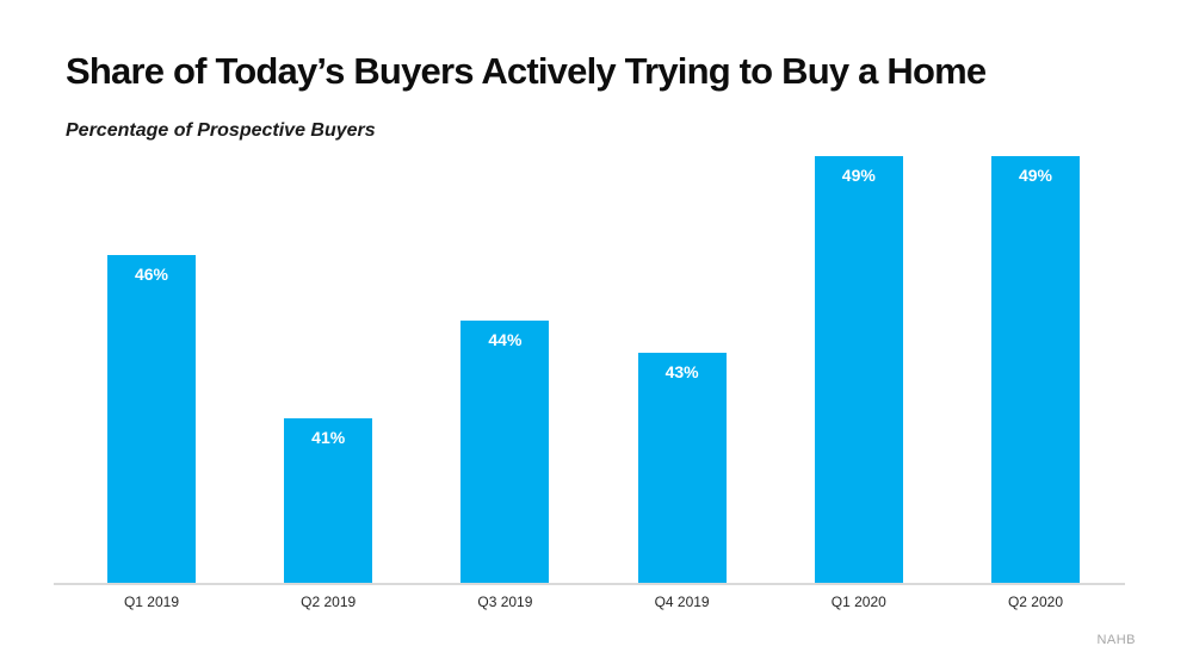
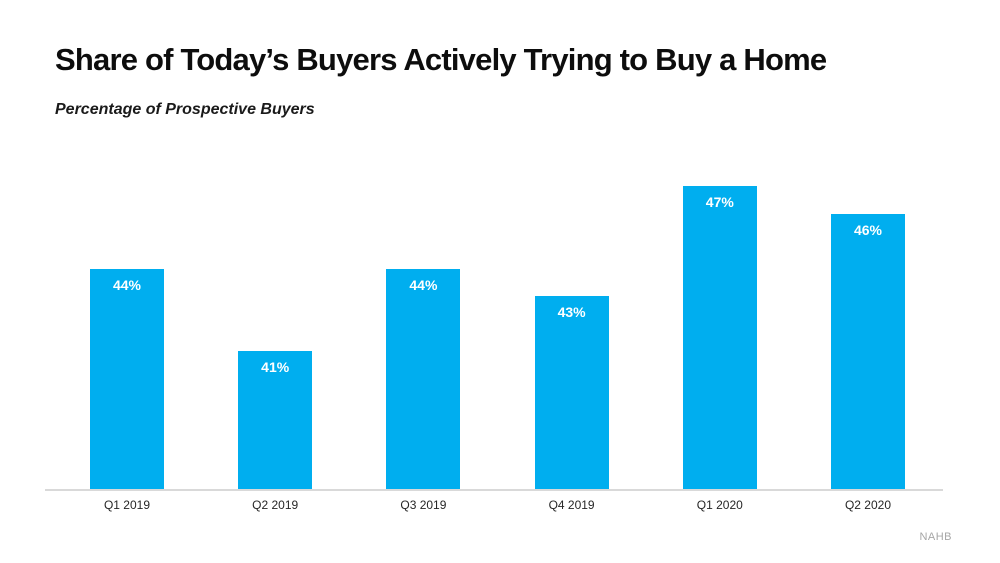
Q1 2019: 46% -> 44%
Q1 2020: 49% -> 47%
Q2 2020: 49% -> 46%
